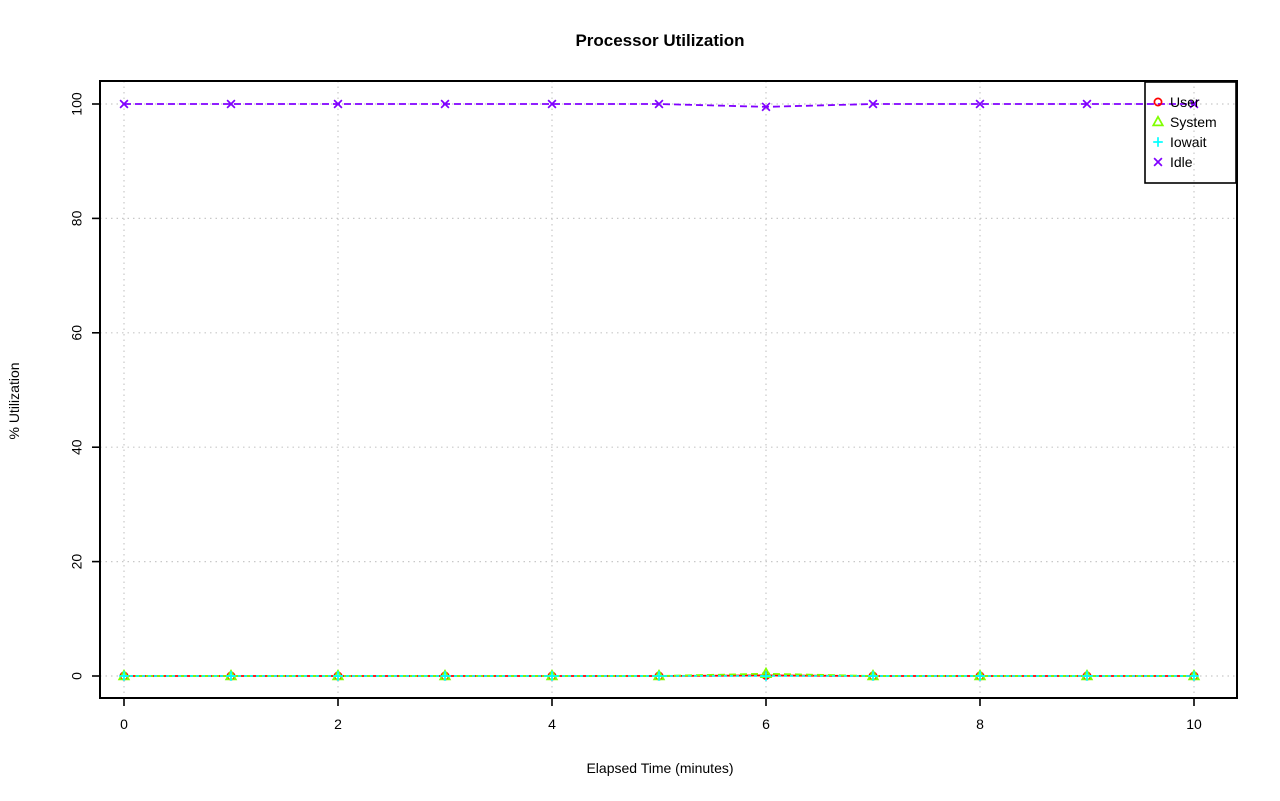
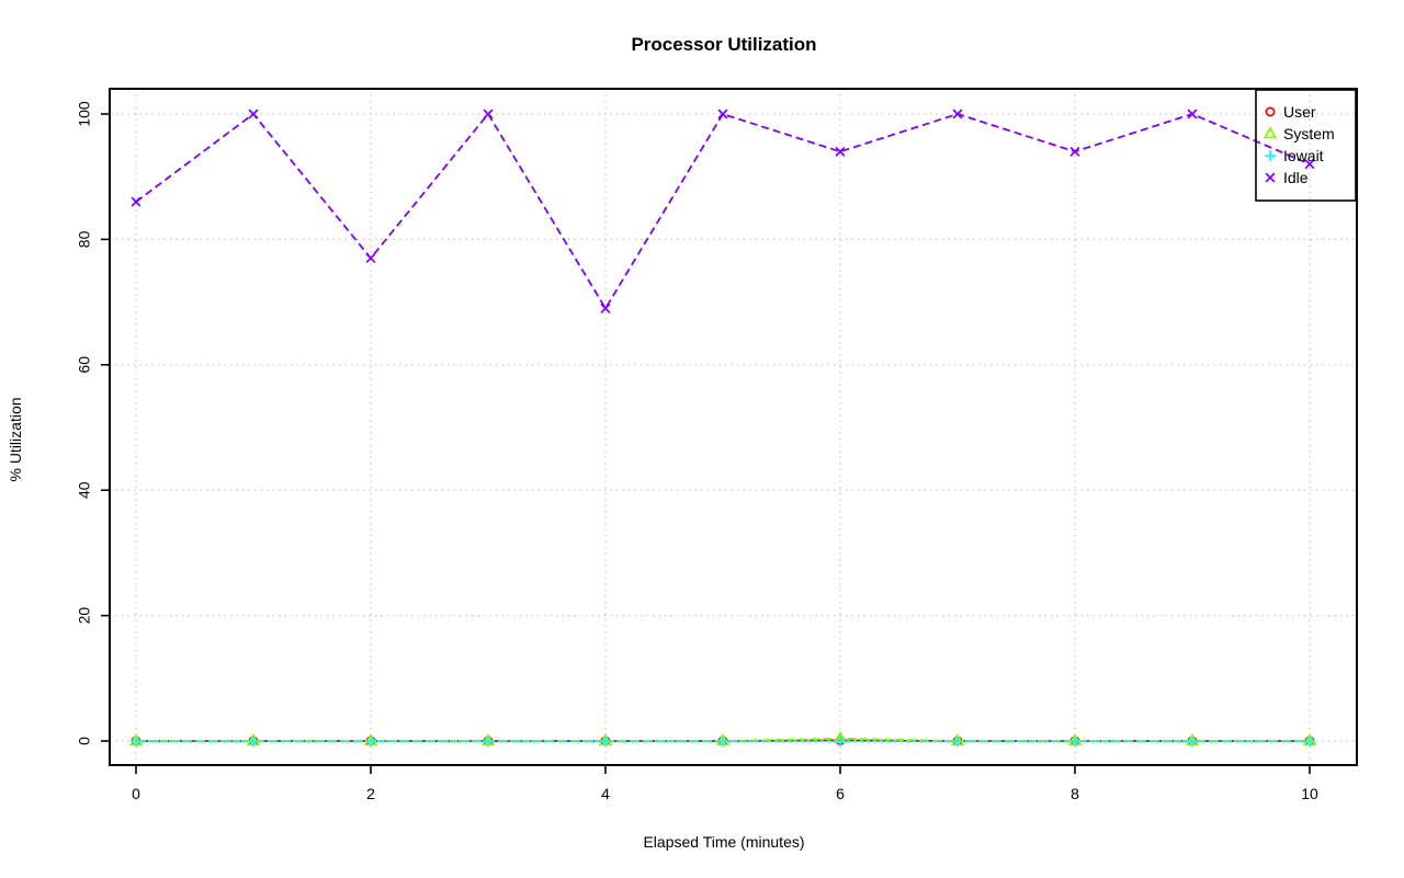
Idle/0: 100 -> 86
Idle/2: 100 -> 77
Idle/4: 100 -> 69
Idle/6: 100 -> 94
Idle/8: 100 -> 94
Idle/10: 100 -> 92
